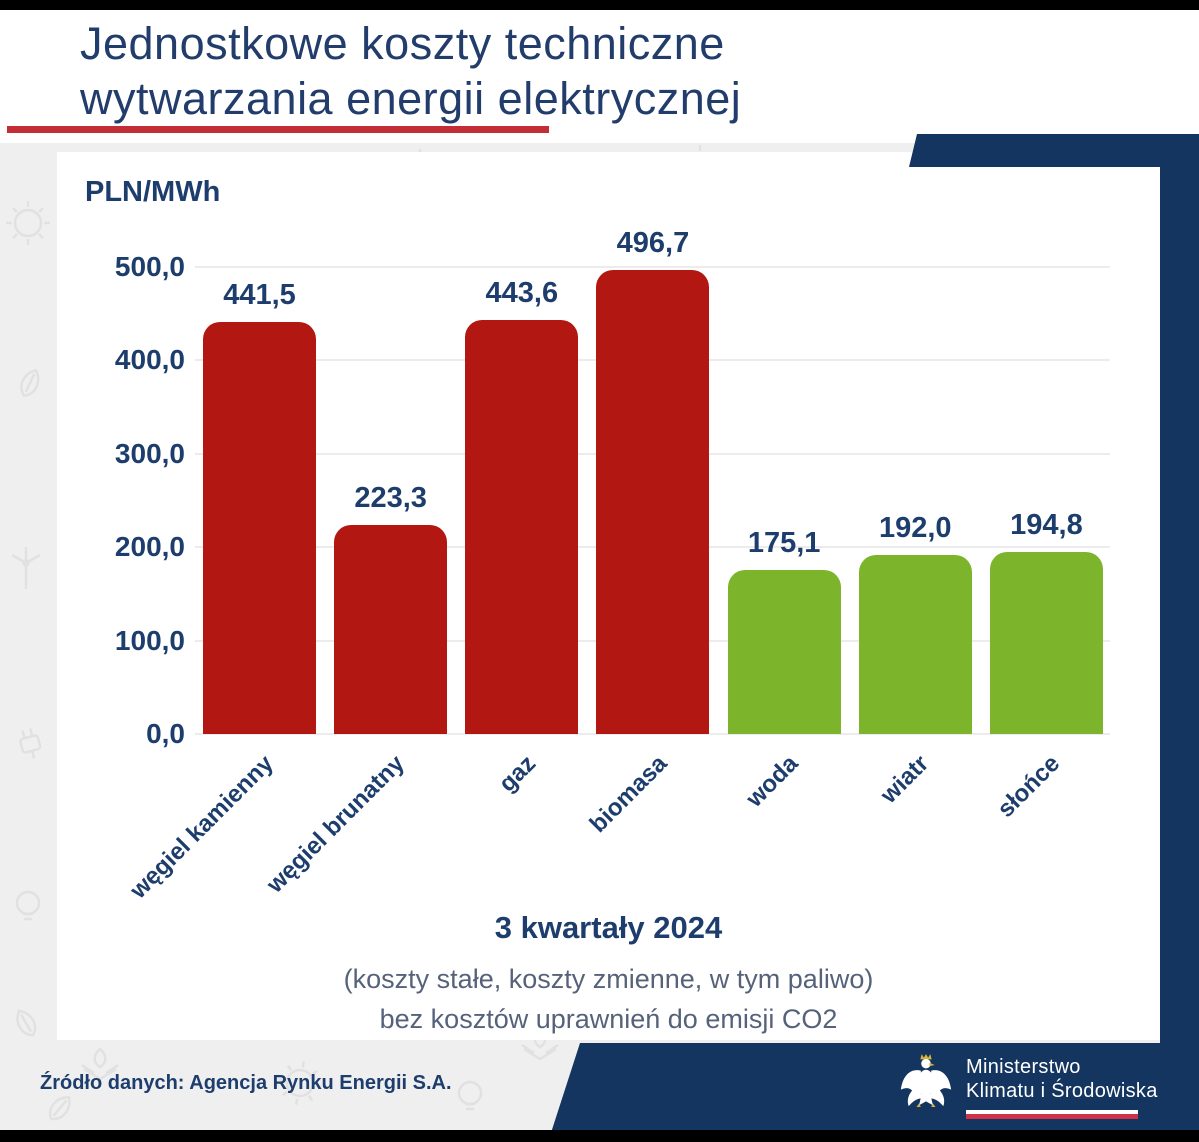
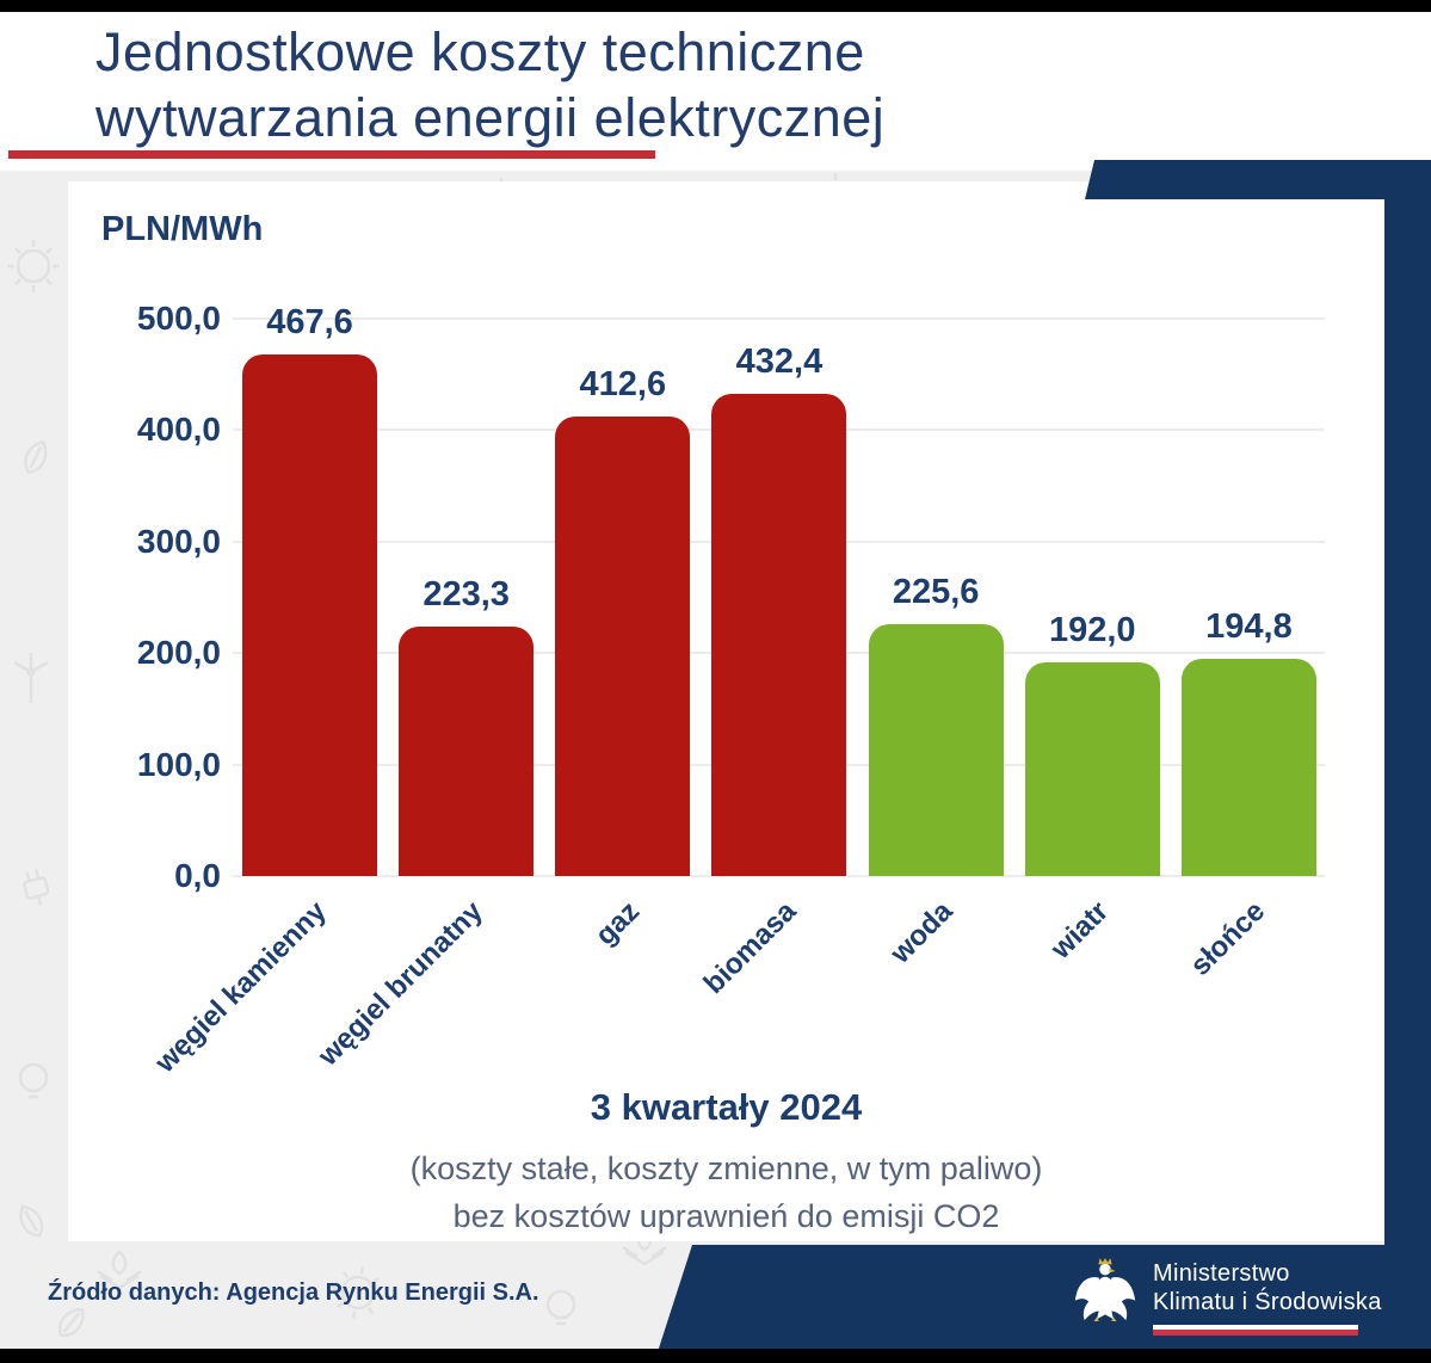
węgiel kamienny: 441,5 -> 467,6
gaz: 443,6 -> 412,6
biomasa: 496,7 -> 432,4
woda: 175,1 -> 225,6
